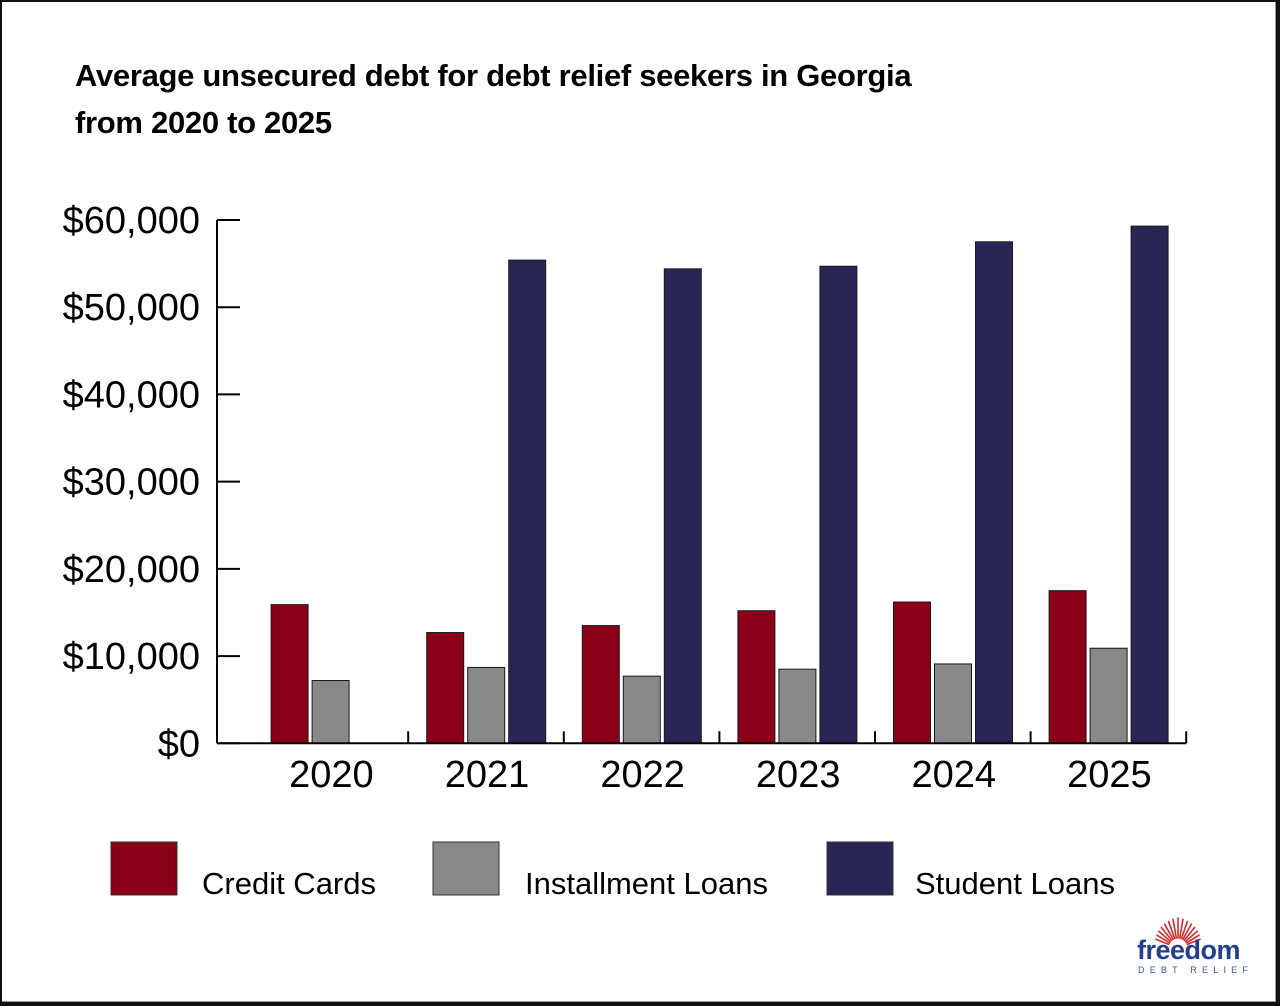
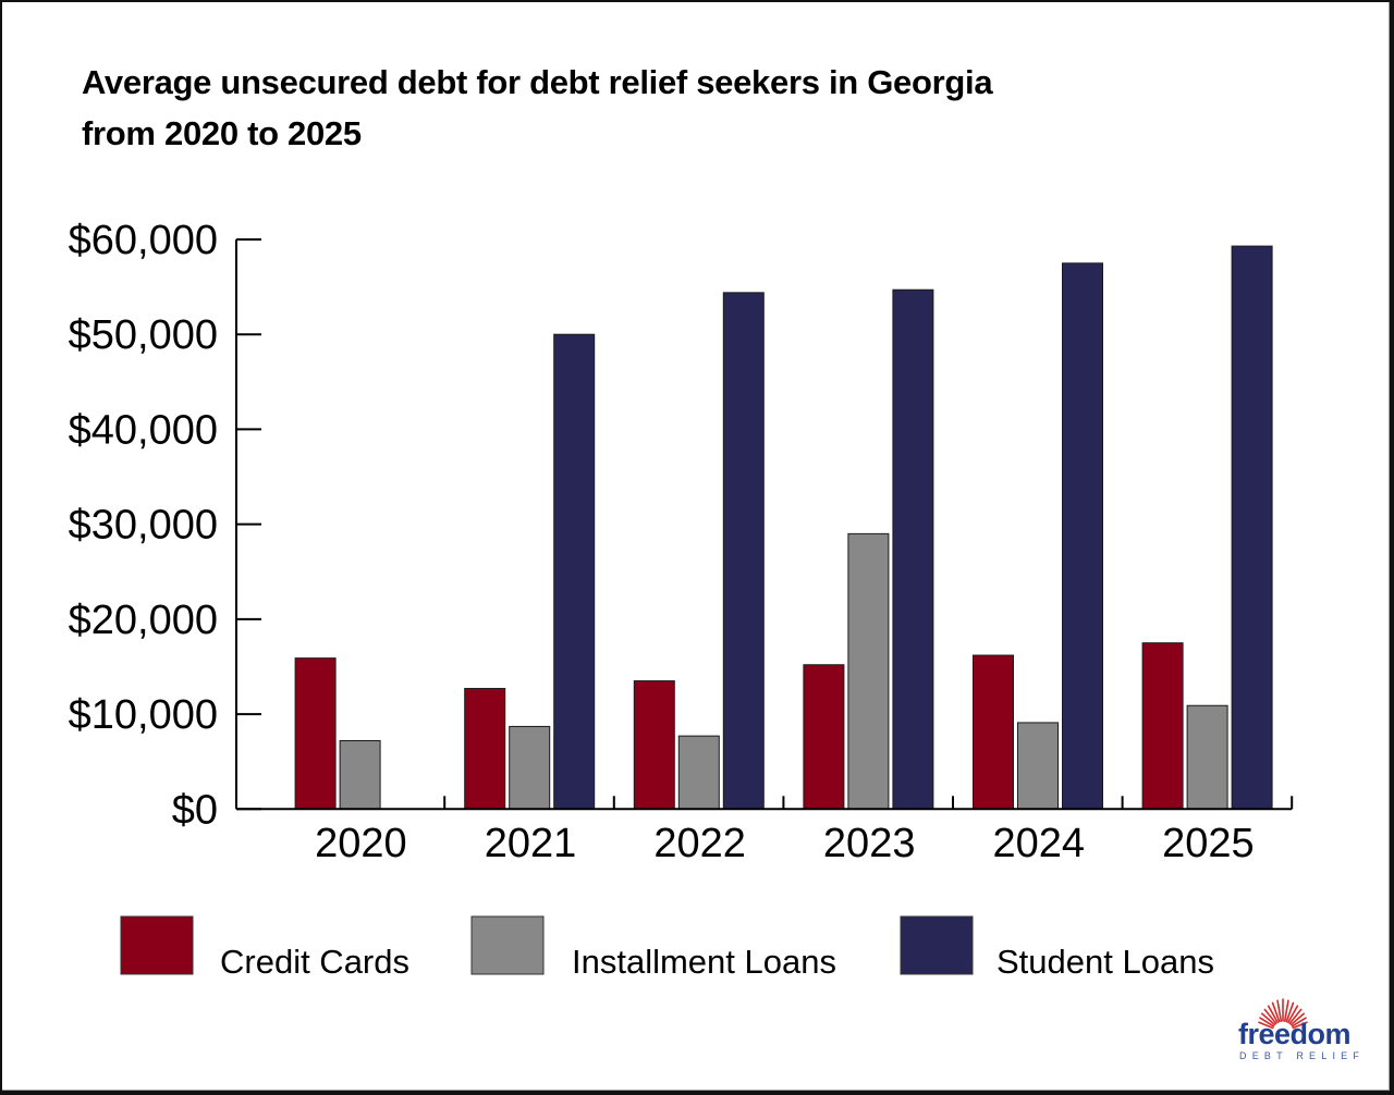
Student Loans/2021: $55000 -> $50000
Installment Loans/2023: $8000 -> $29000
